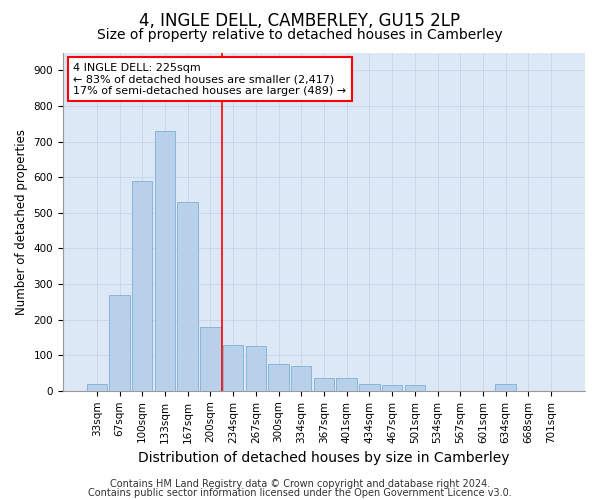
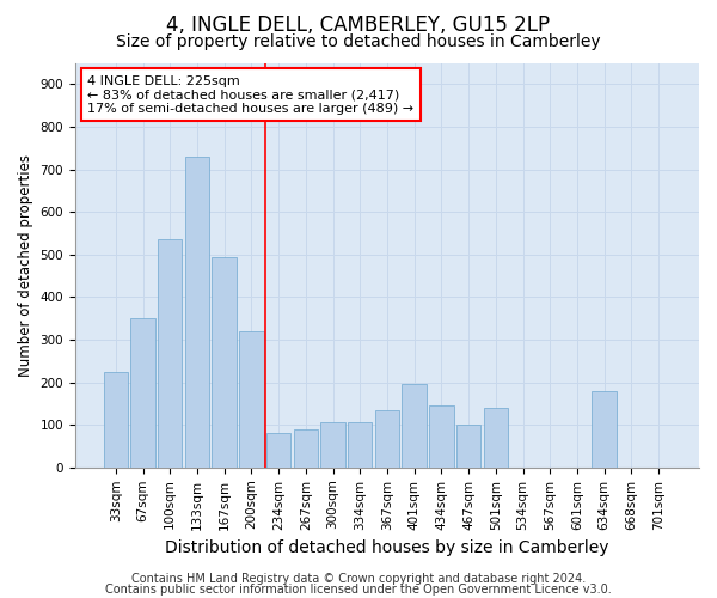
33sqm: 20 -> 225
67sqm: 270 -> 350
100sqm: 590 -> 535
167sqm: 530 -> 495
200sqm: 180 -> 320
234sqm: 130 -> 80
267sqm: 125 -> 90
300sqm: 75 -> 105
334sqm: 70 -> 105
367sqm: 35 -> 135
401sqm: 35 -> 195
434sqm: 20 -> 145
467sqm: 15 -> 100
501sqm: 15 -> 140
634sqm: 20 -> 180
